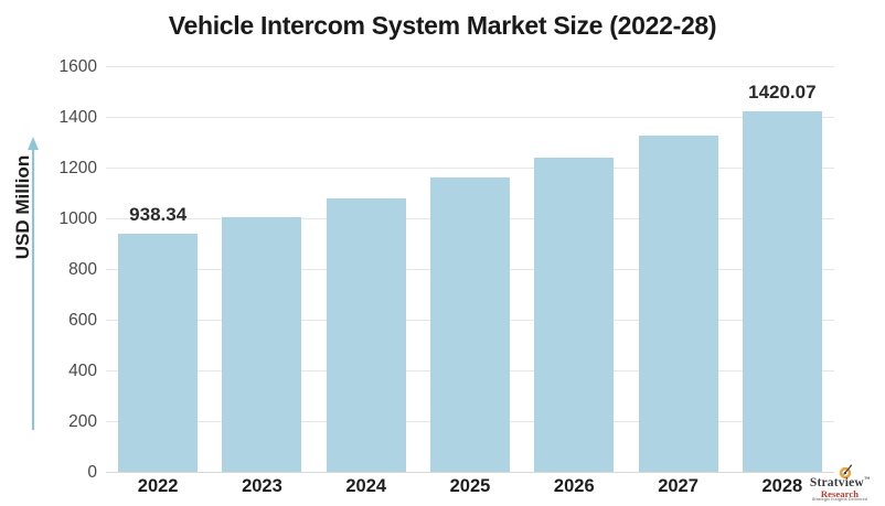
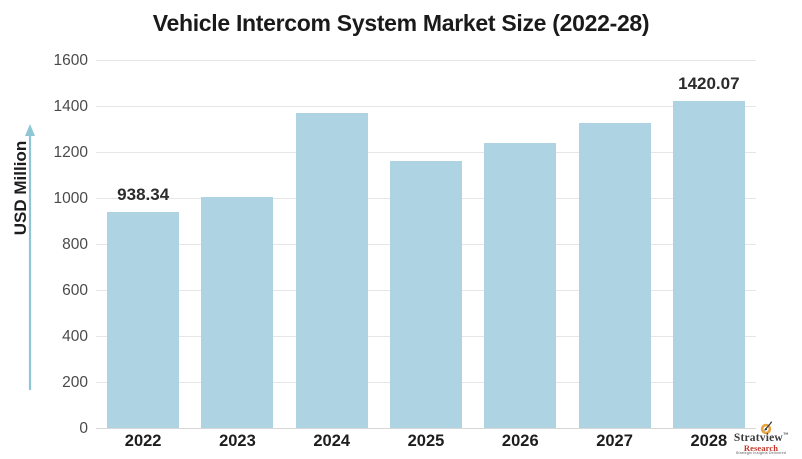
2024: 1080 -> 1370
